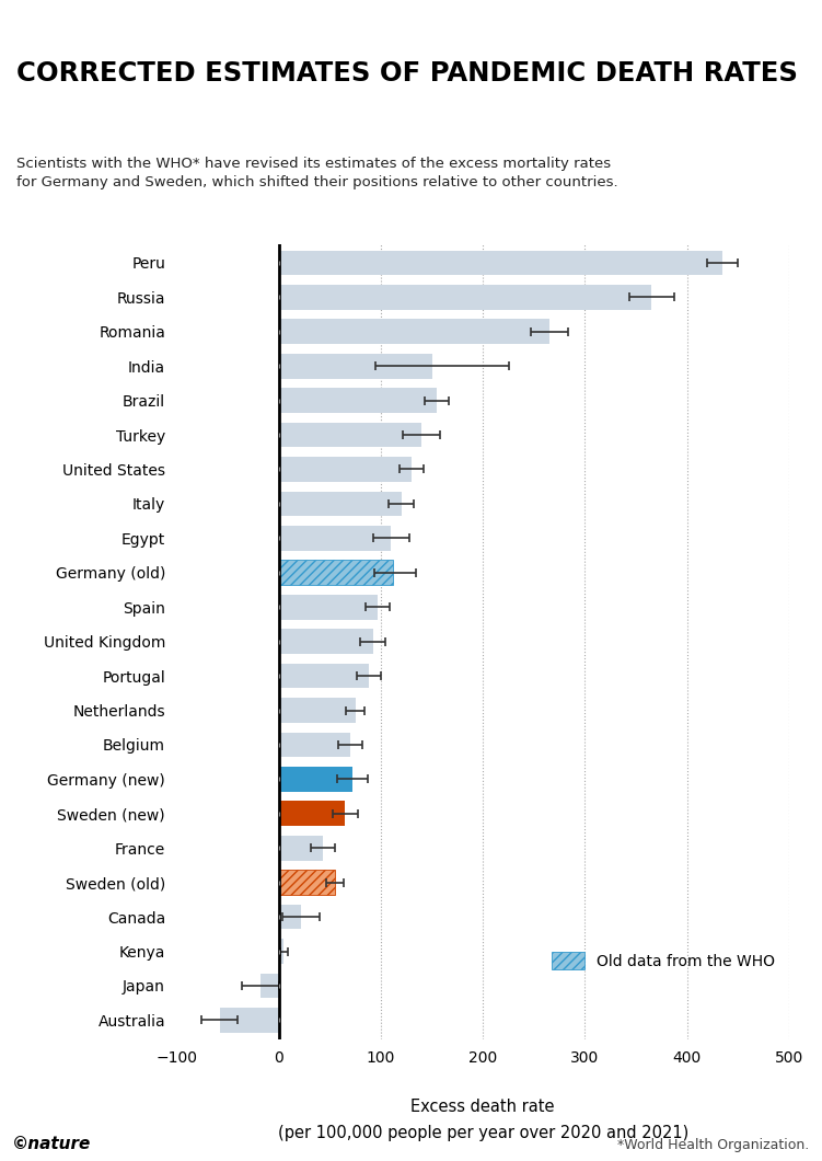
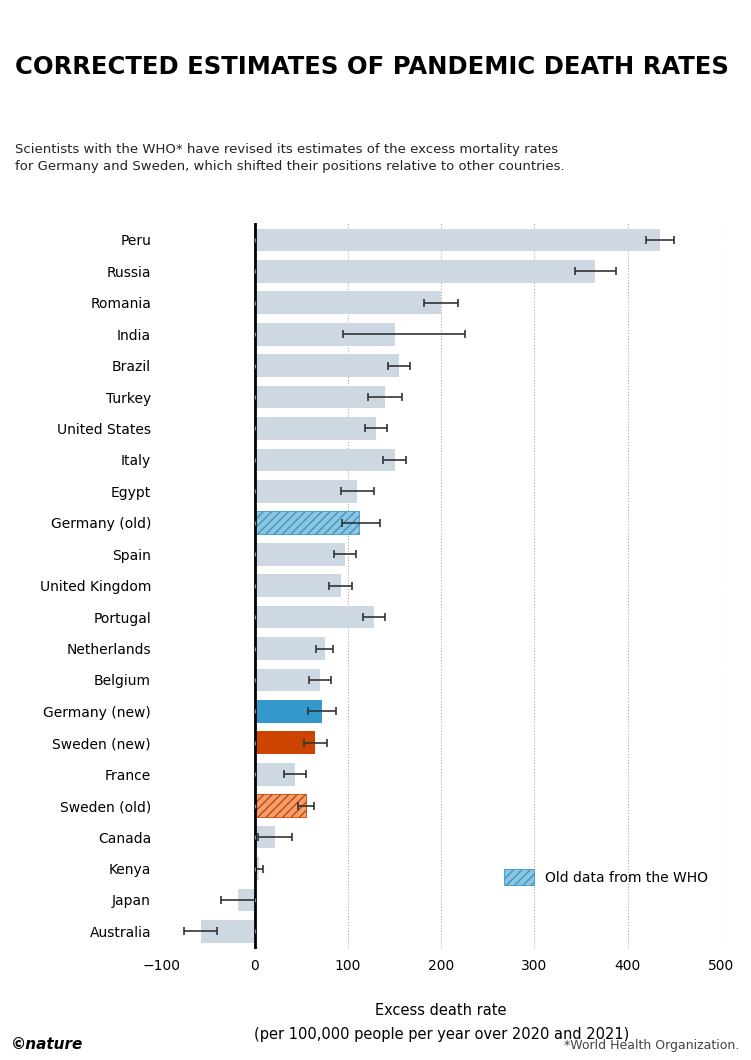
Romania: 265 -> 200
Italy: 120 -> 150
Portugal: 88 -> 128
